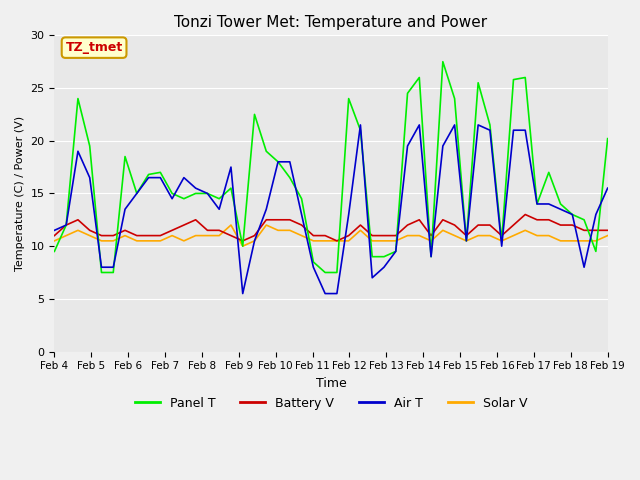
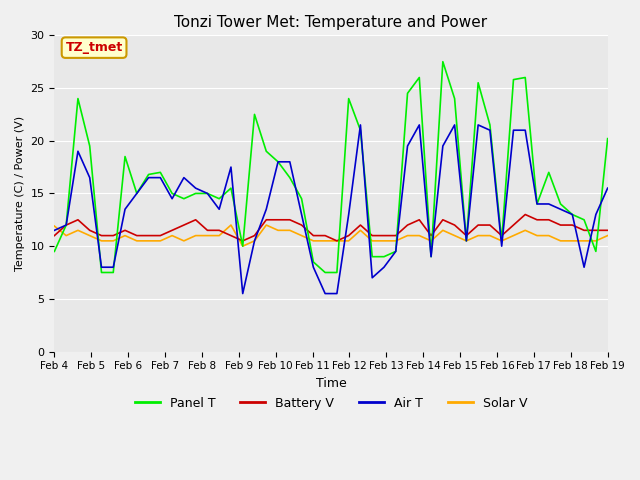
Solar V/Feb 4: 10.5 -> 11.9
